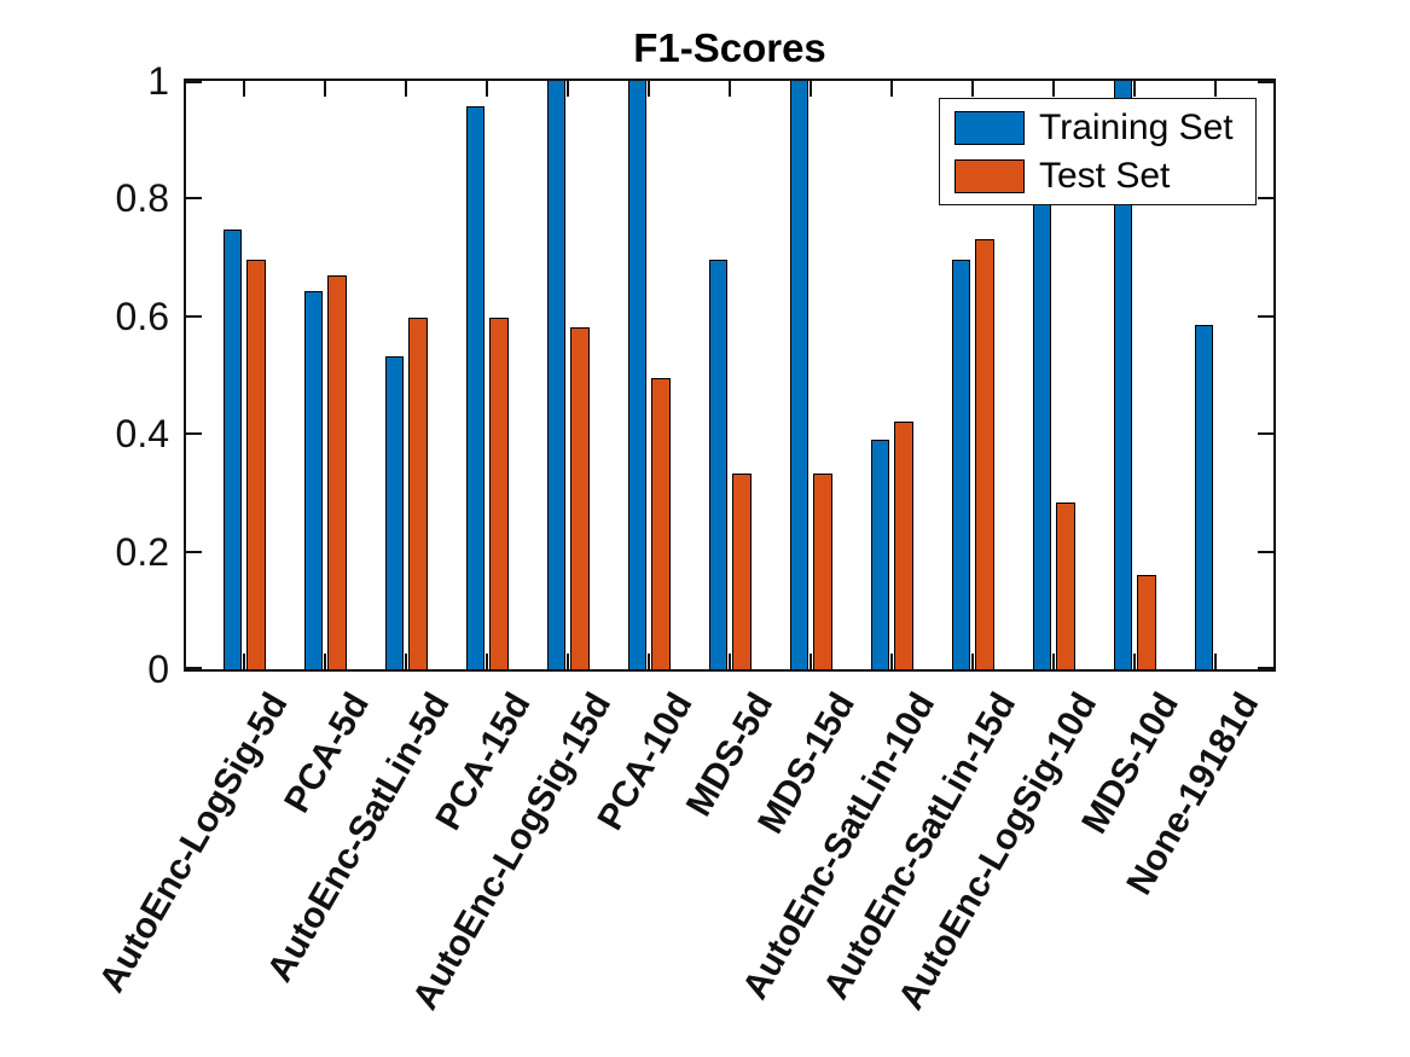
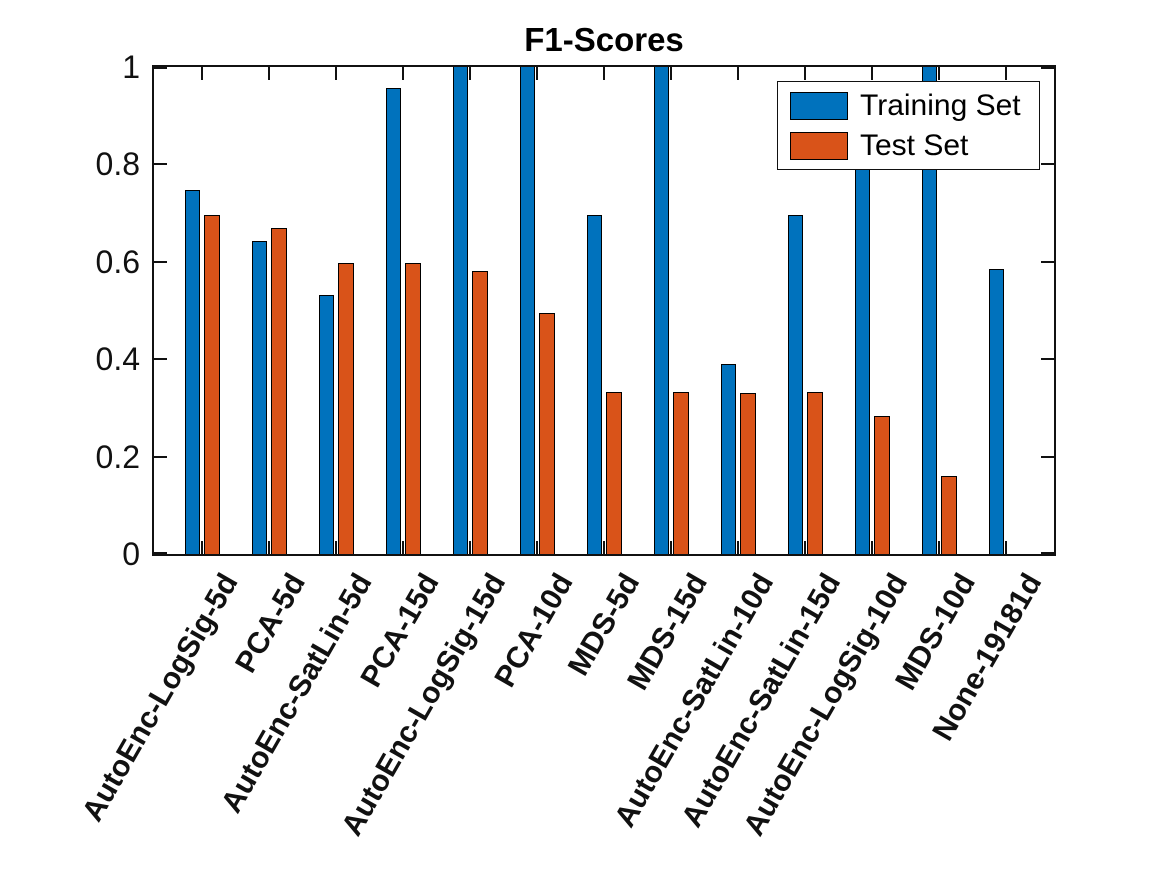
Test Set/AutoEnc-SatLin-10d: 0.42 -> 0.33
Test Set/AutoEnc-SatLin-15d: 0.73 -> 0.33
